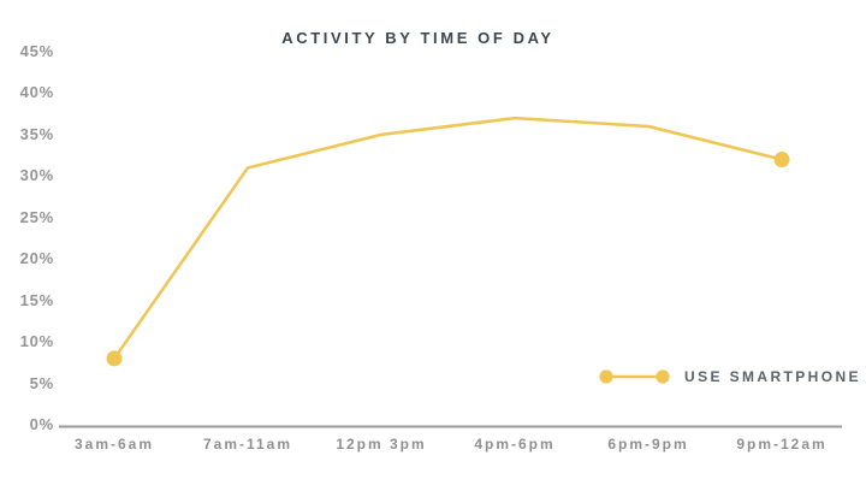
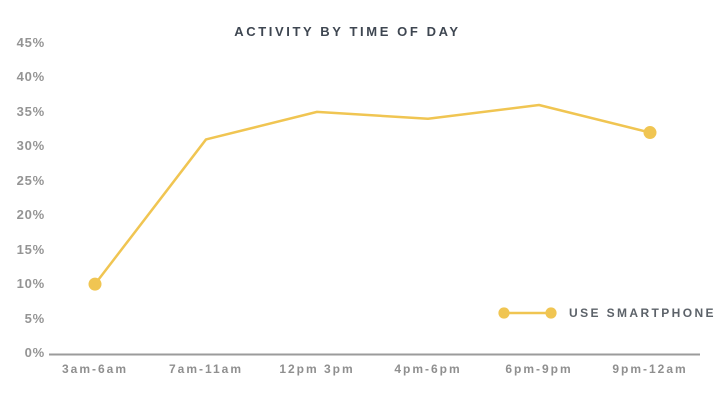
3am-6am: 8% -> 10%
4pm-6pm: 37% -> 34%
